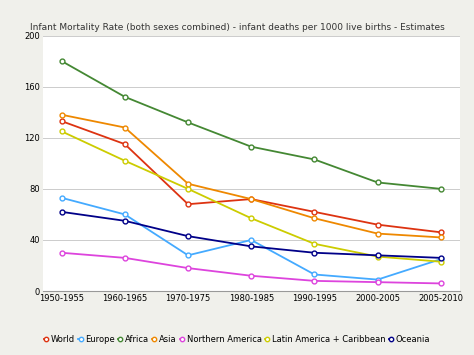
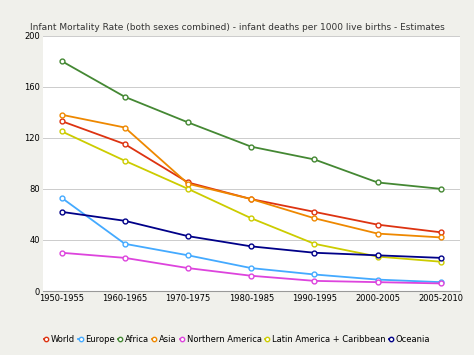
Europe/1960-1965: 60 -> 37
World/1970-1975: 68 -> 85
Europe/1980-1985: 40 -> 18
Europe/2005-2010: 25 -> 7
